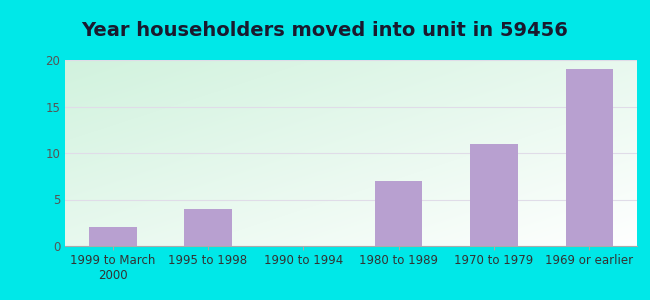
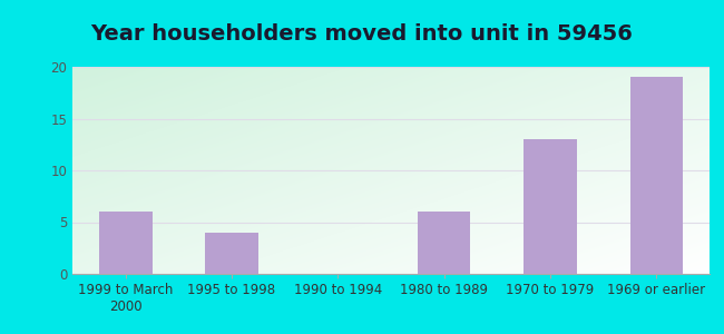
1999 to March 2000: 2 -> 6
1980 to 1989: 7 -> 6
1970 to 1979: 11 -> 13
